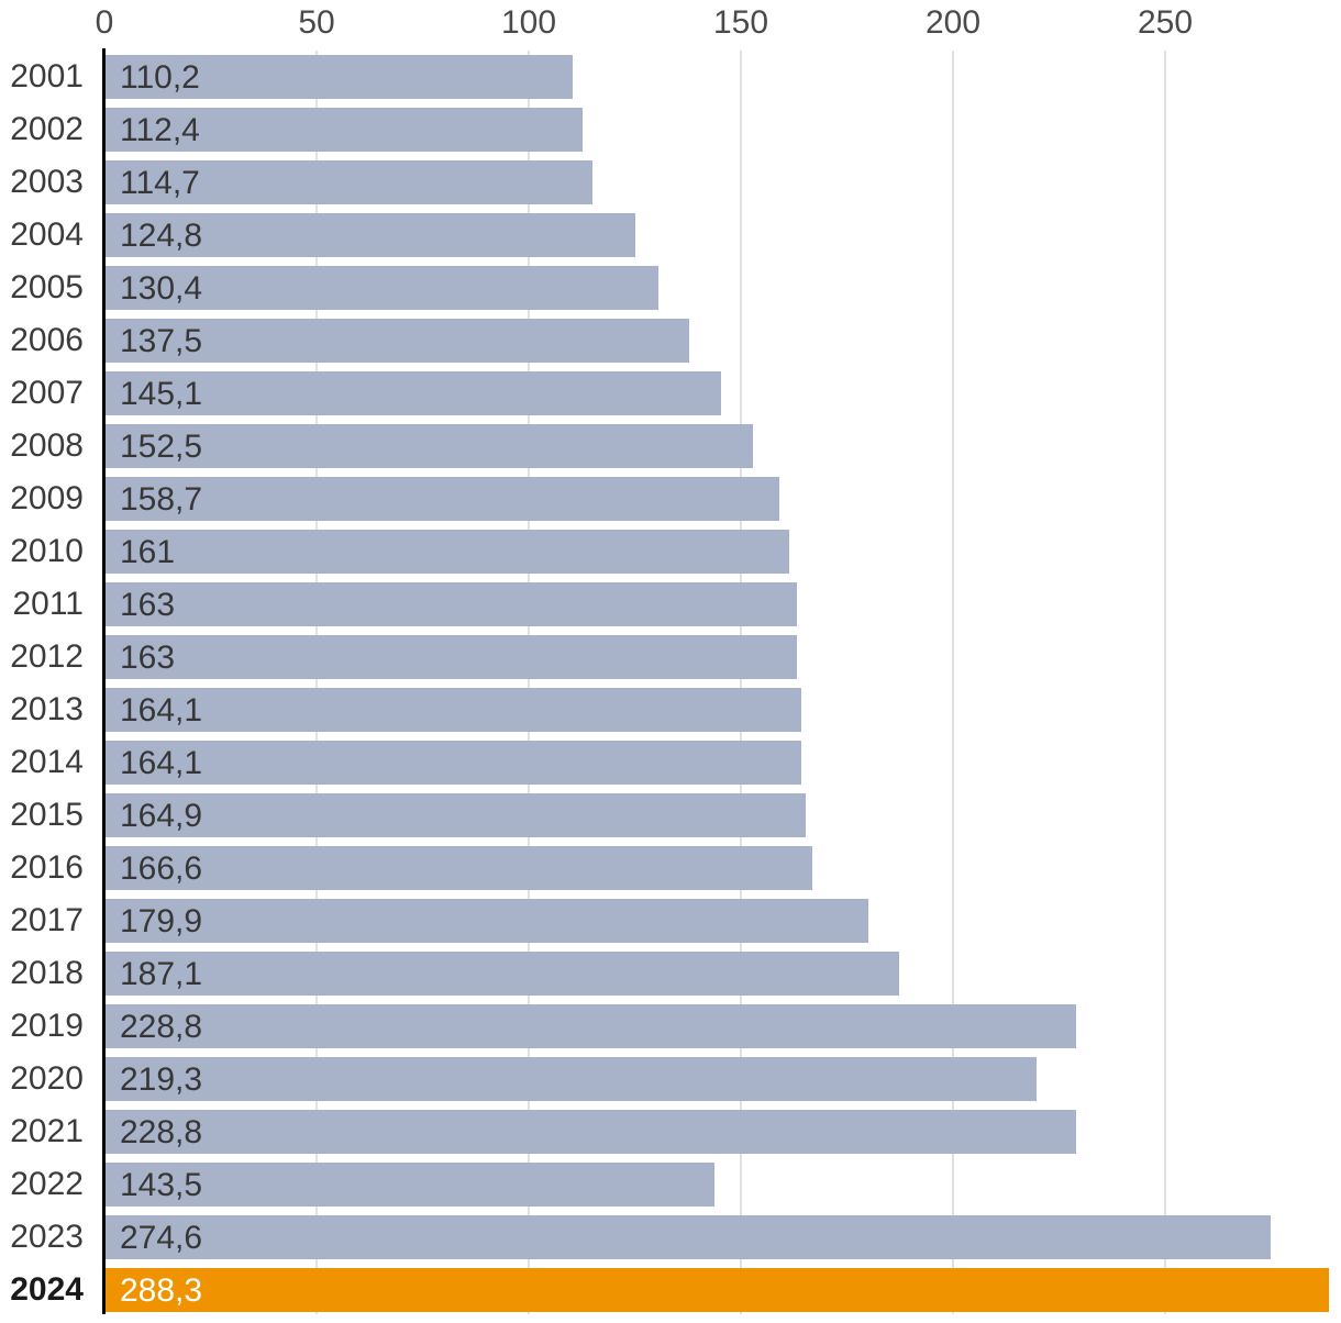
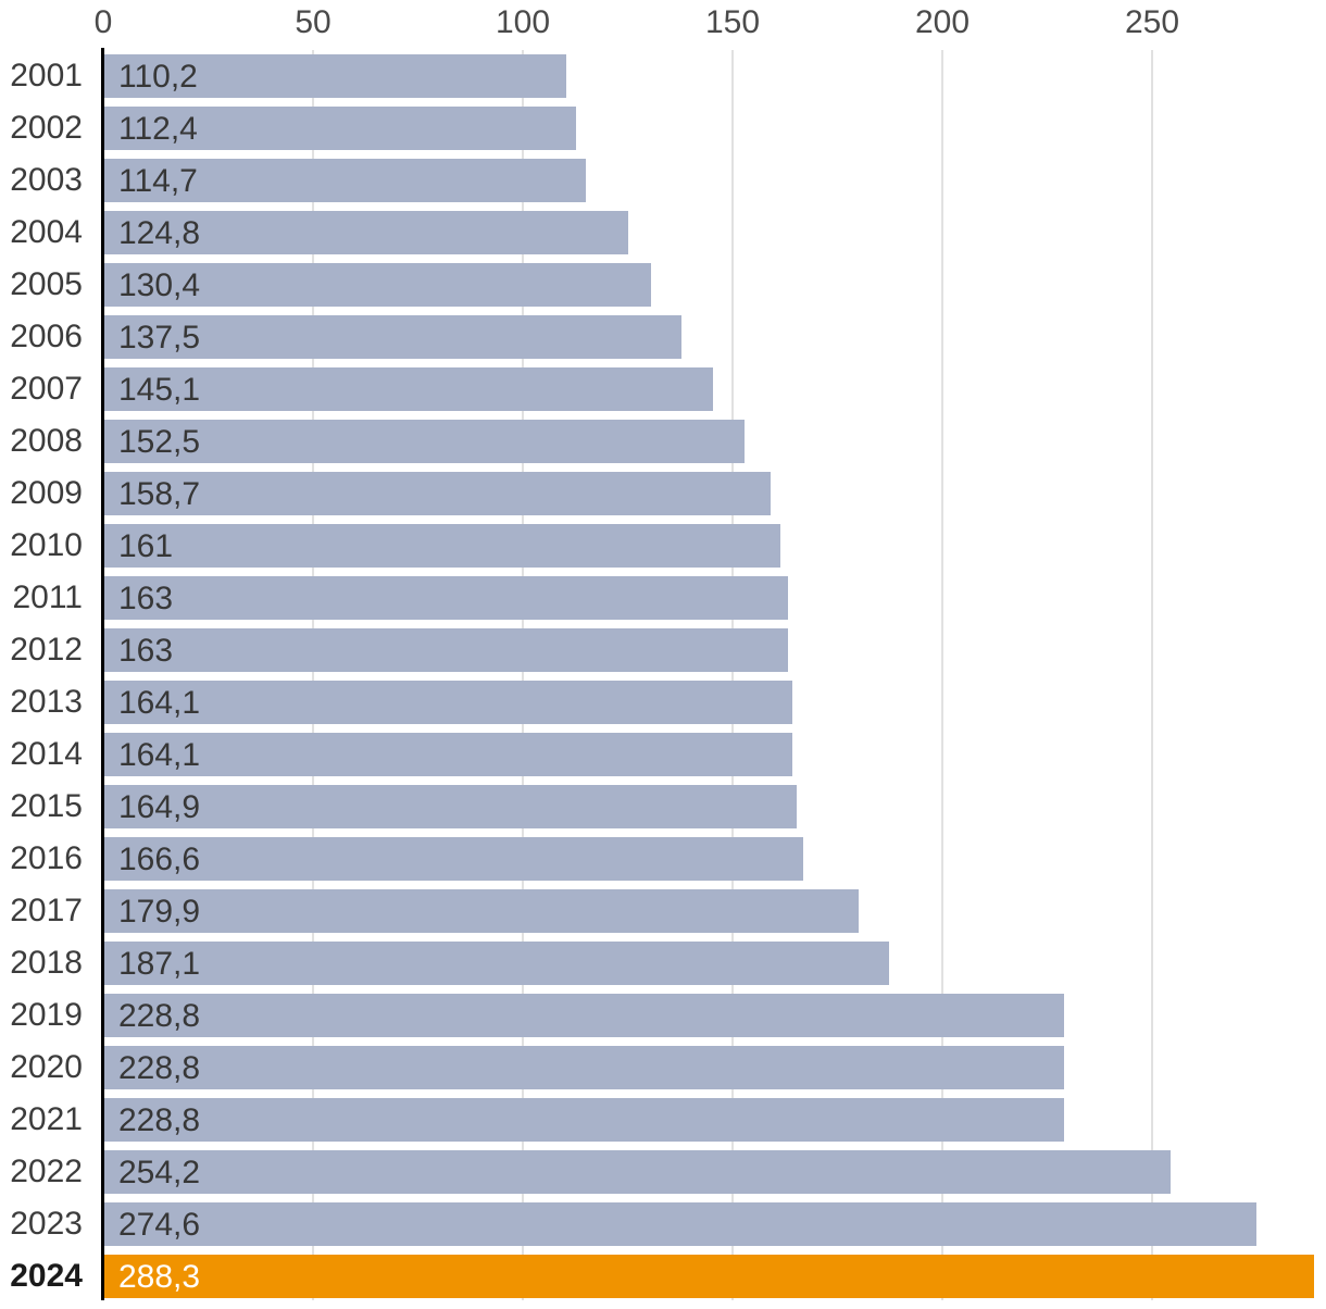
2020: 219,3 -> 228,8
2022: 143,5 -> 254,2
